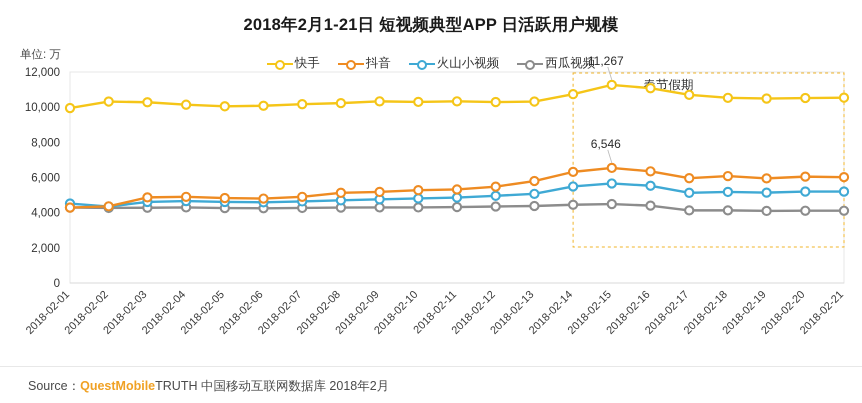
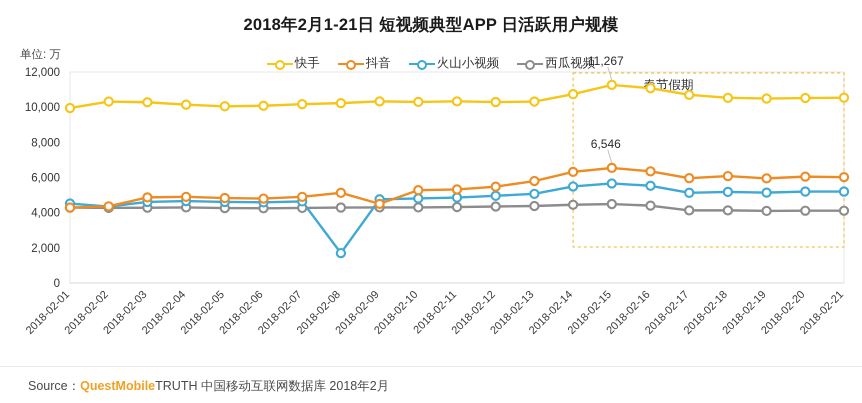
火山小视频/2018-02-08: 4700 -> 1700
抖音/2018-02-09: 5200 -> 4500
